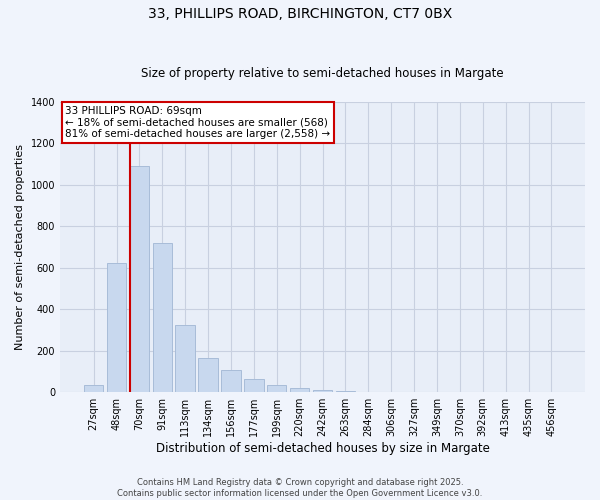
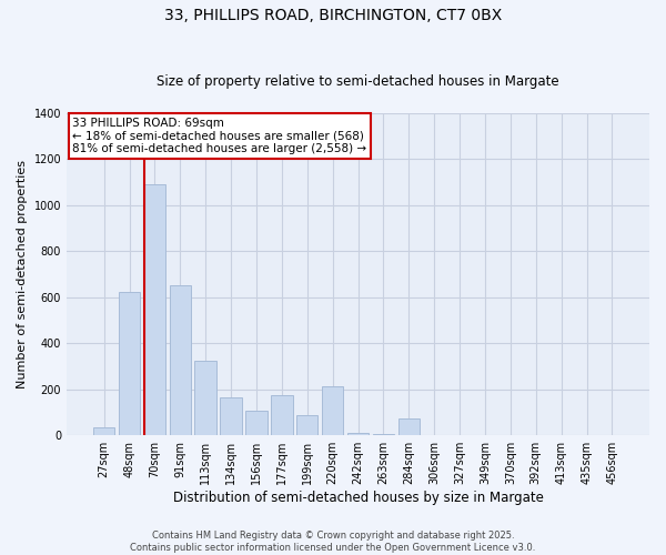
91sqm: 720 -> 650
177sqm: 65 -> 175
199sqm: 35 -> 90
220sqm: 20 -> 215
284sqm: 2 -> 75
